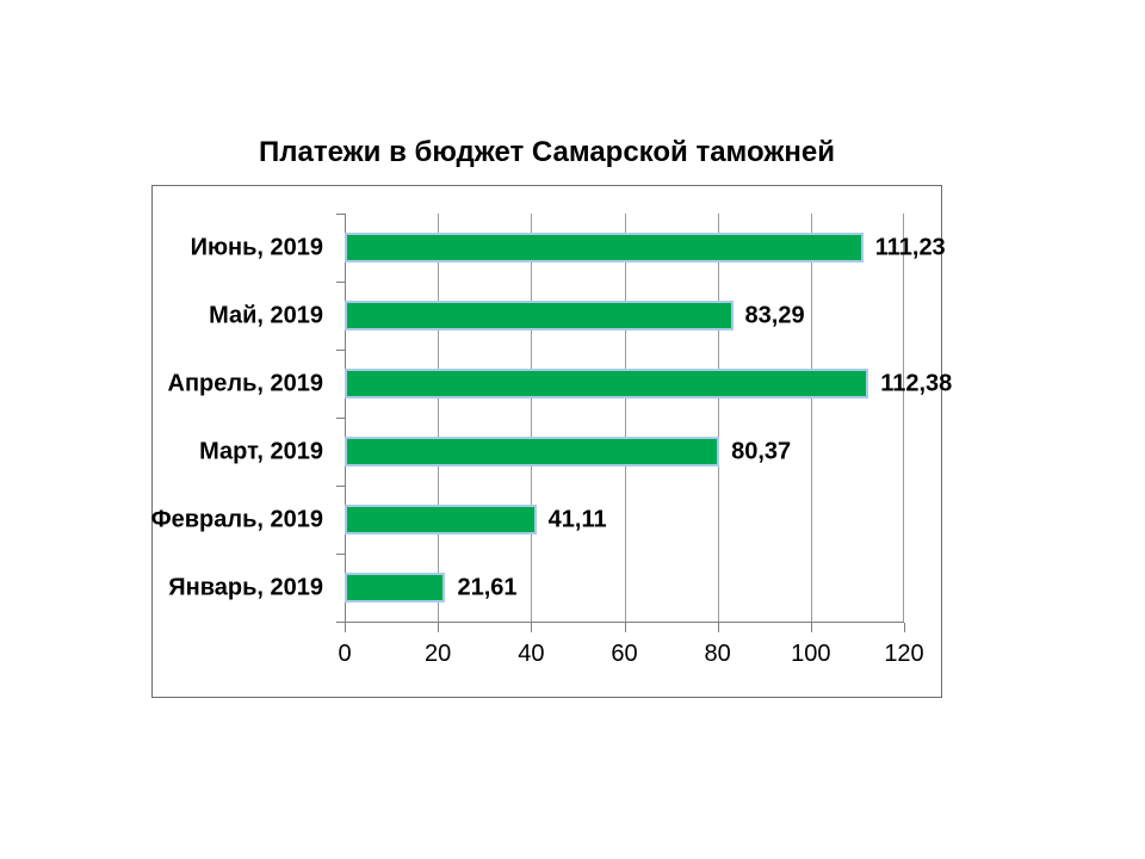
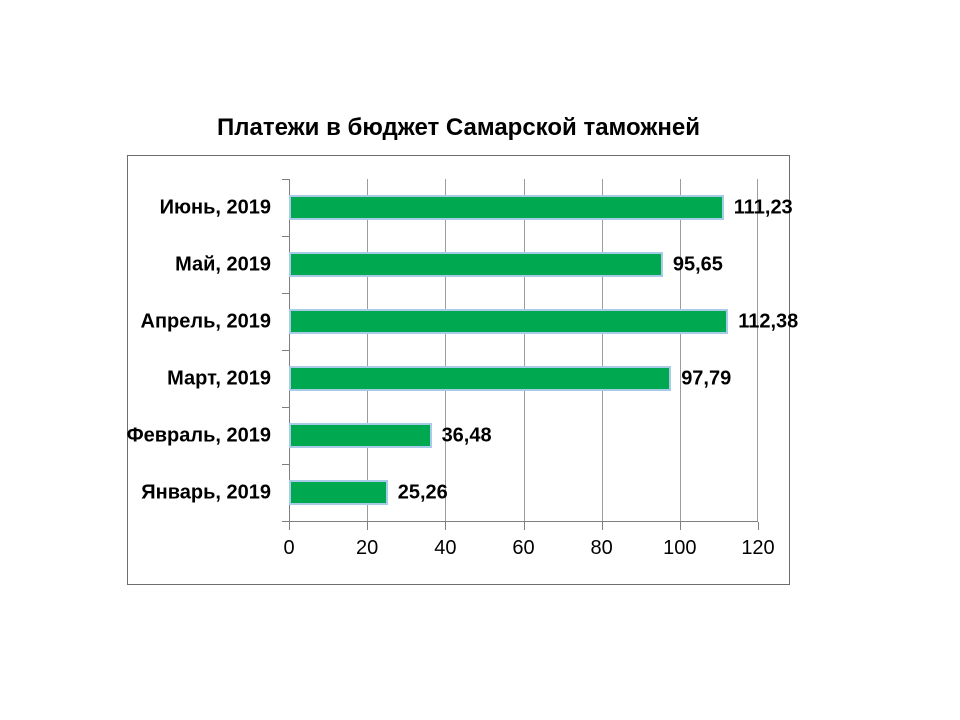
Май, 2019: 83,29 -> 95,65
Март, 2019: 80,37 -> 97,79
Февраль, 2019: 41,11 -> 36,48
Январь, 2019: 21,61 -> 25,26
